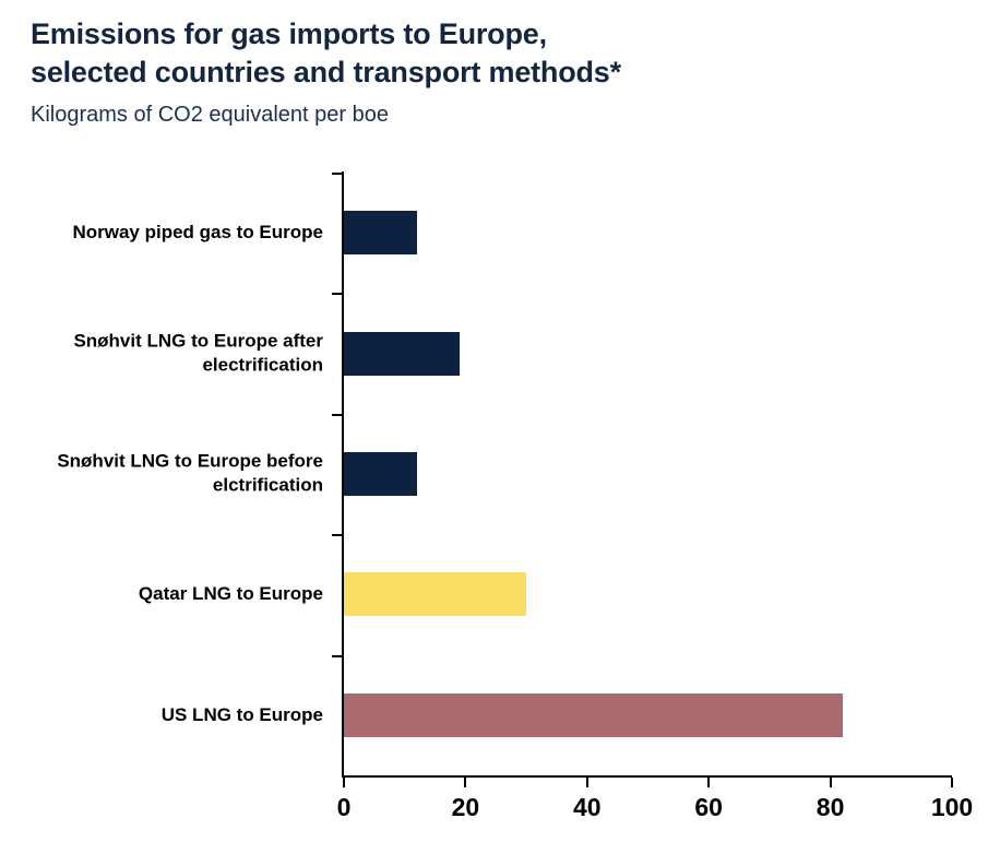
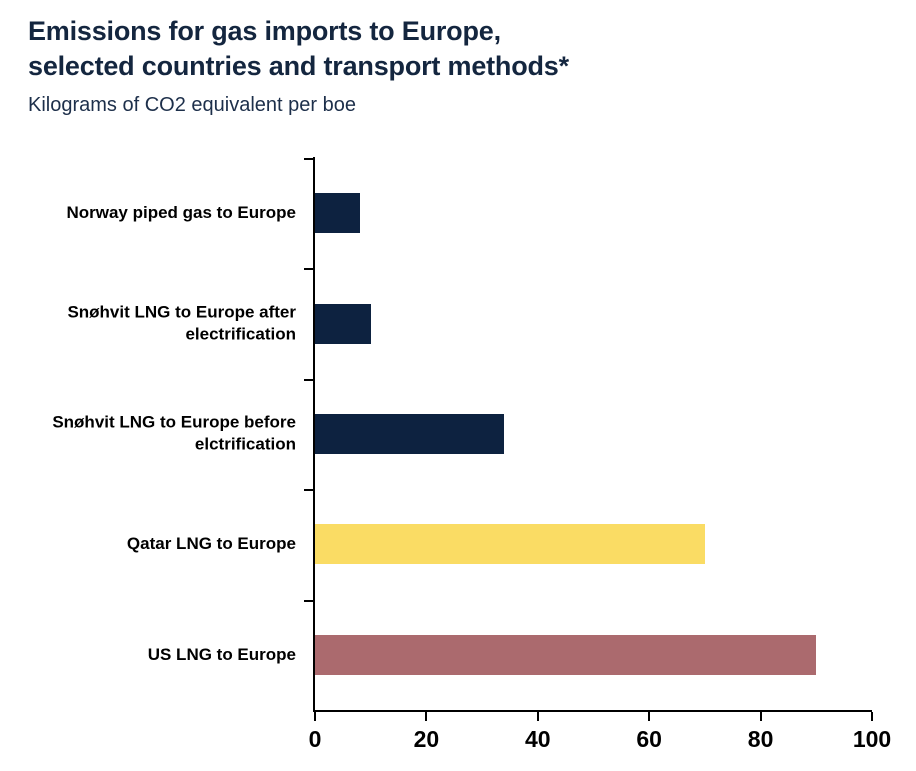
Norway piped gas to Europe: 12 -> 8
Snøhvit LNG to Europe after electrification: 19 -> 10
Snøhvit LNG to Europe before elctrification: 12 -> 34
Qatar LNG to Europe: 30 -> 70
US LNG to Europe: 82 -> 90
